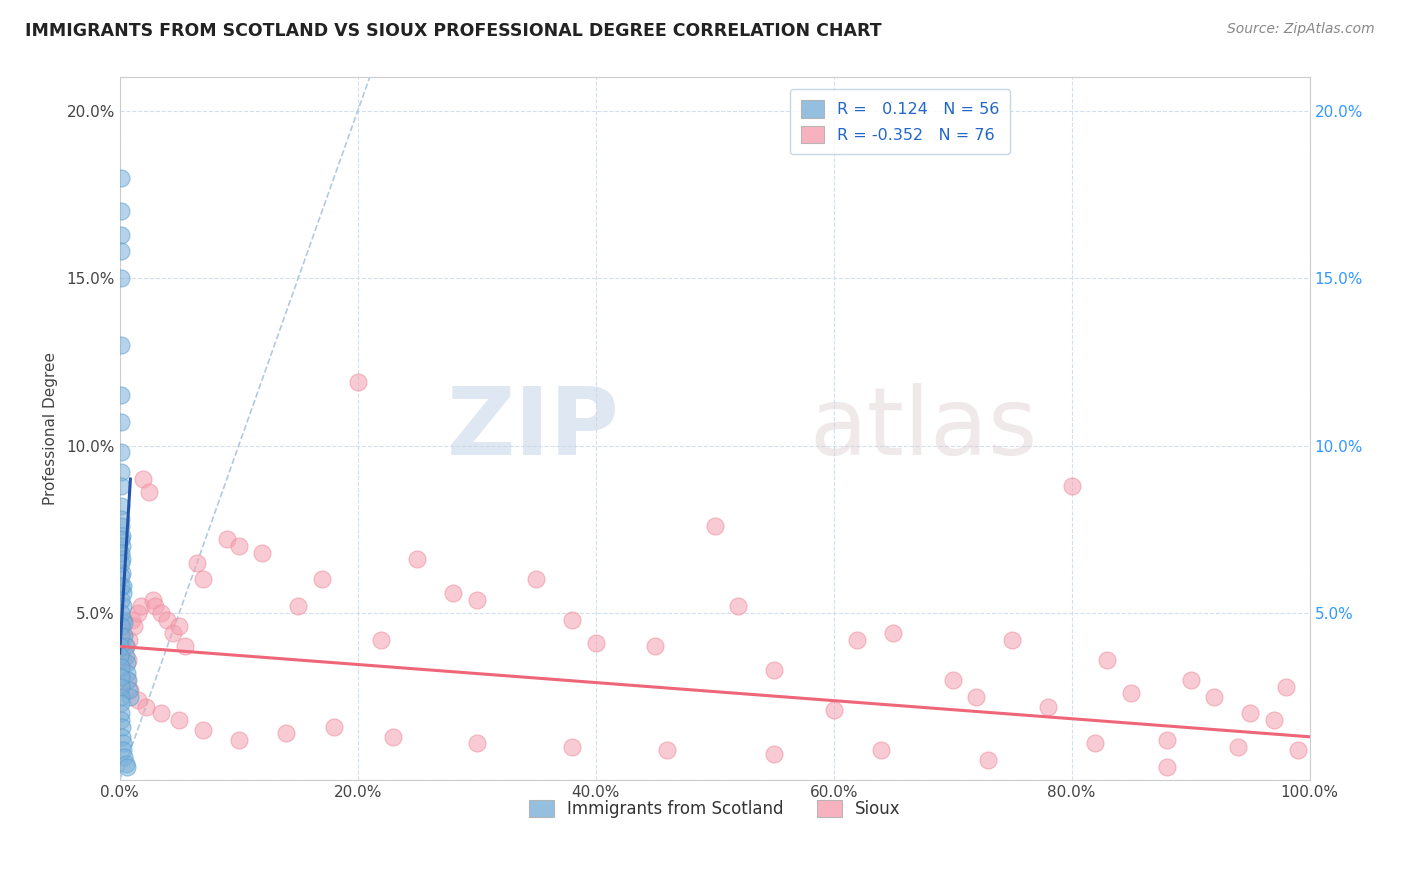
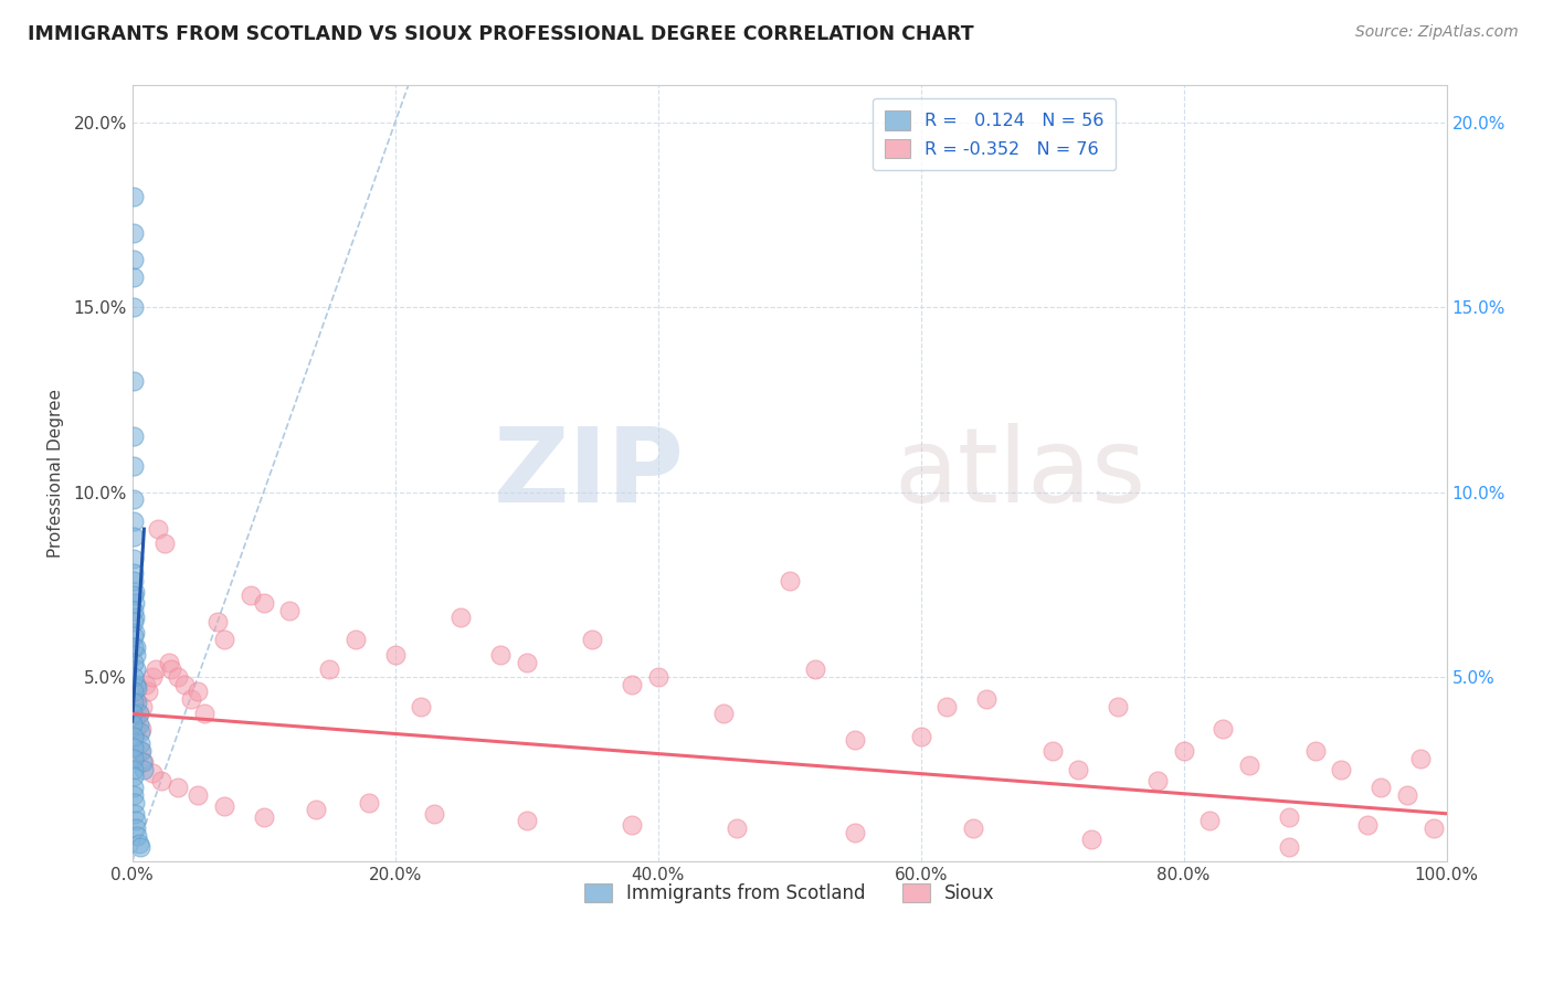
Sioux/20.0%: 11.9% -> 5.6%
Sioux/40.0%: 4.1% -> 5.0%
Sioux/60.0%: 2.1% -> 3.4%
Sioux/80.0%: 8.8% -> 3.0%
